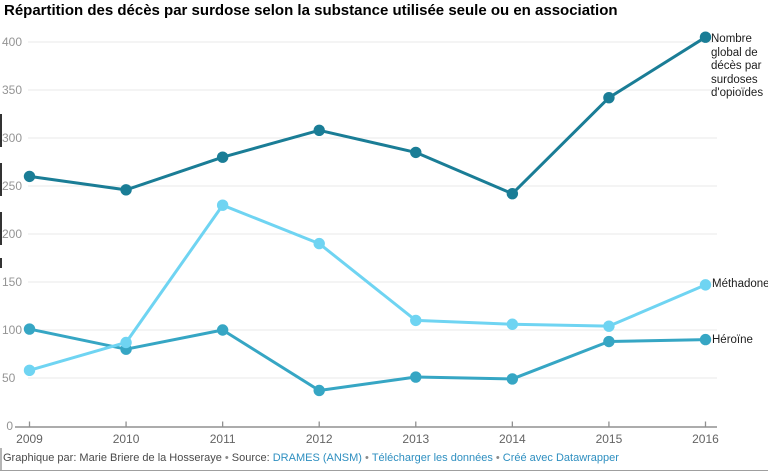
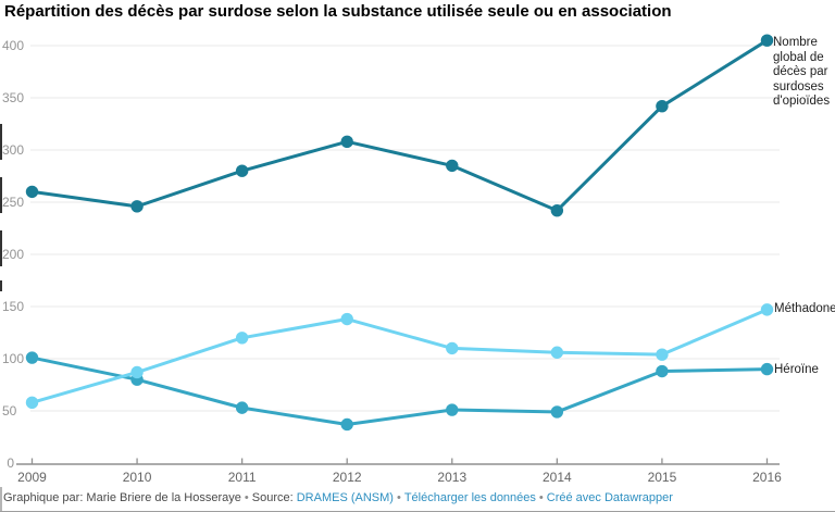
Méthadone/2011: 230 -> 120
Héroïne/2011: 100 -> 50
Méthadone/2012: 190 -> 140
